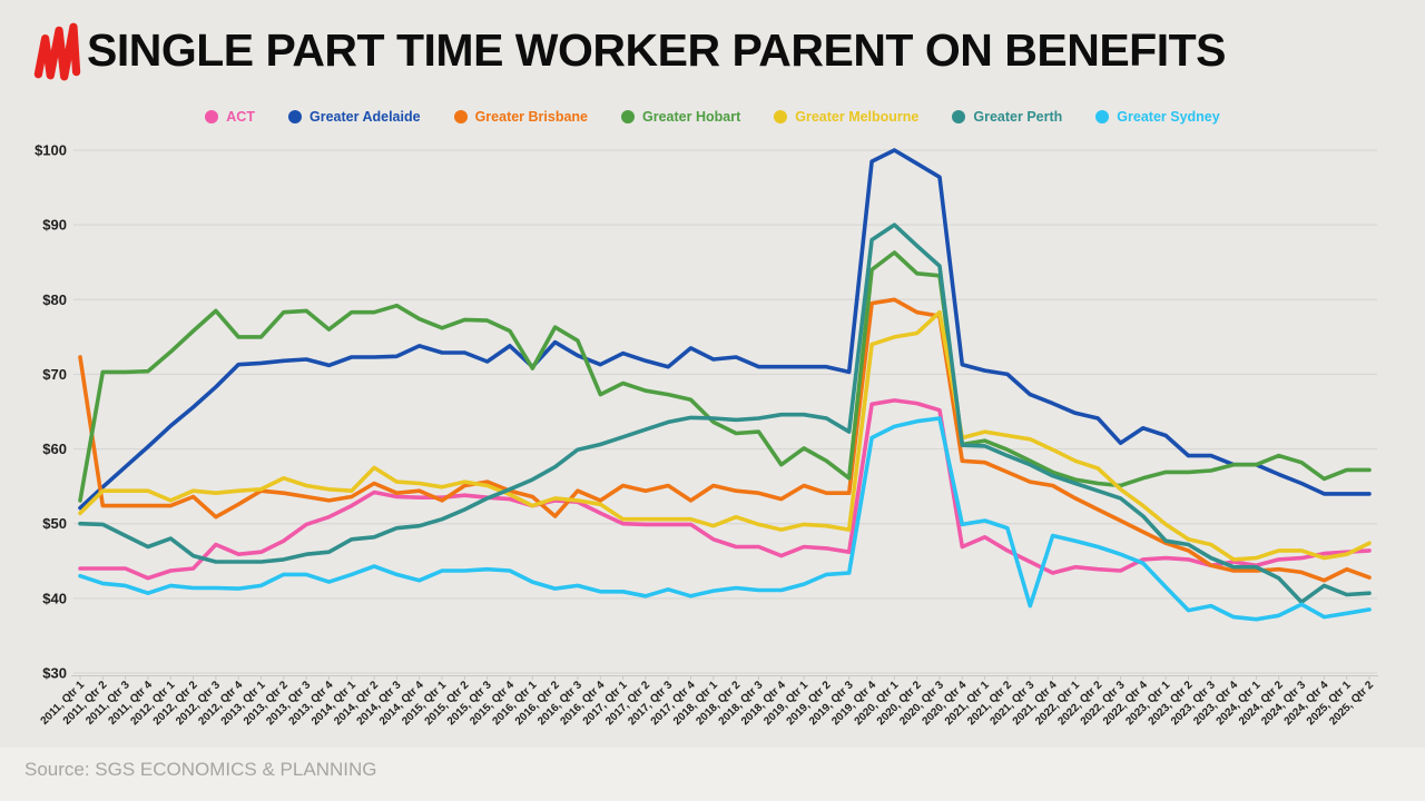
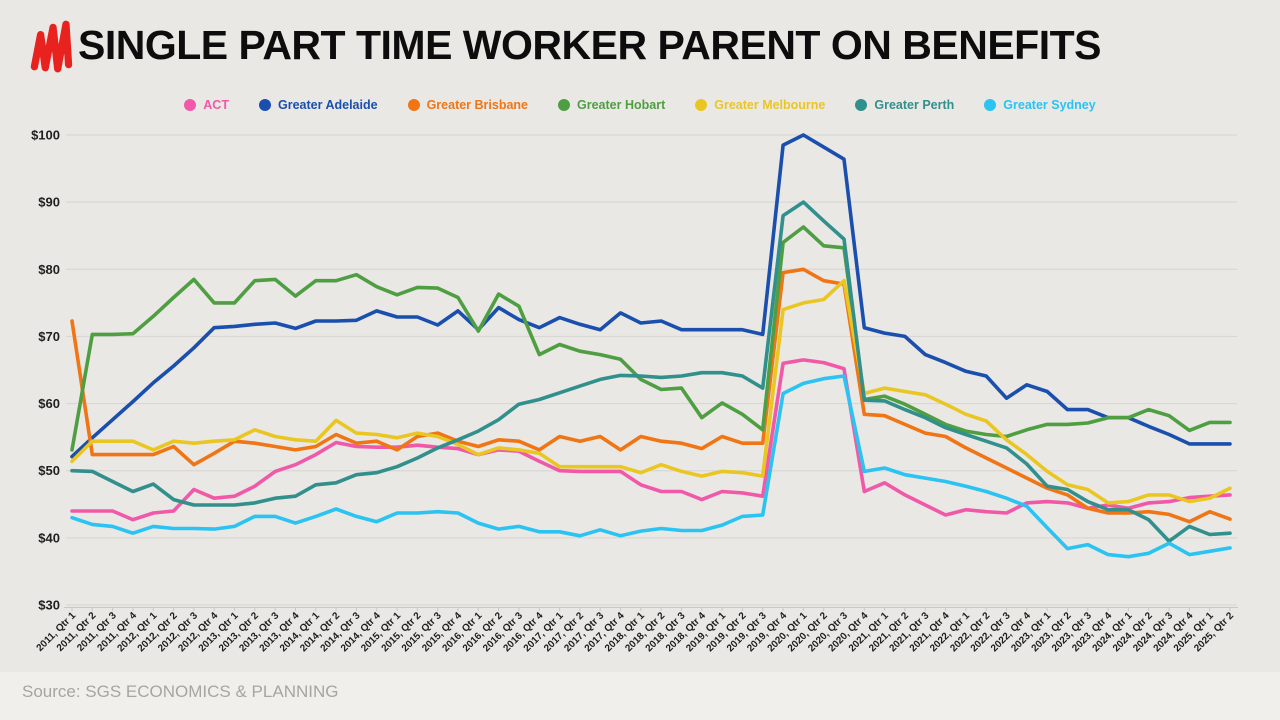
Greater Brisbane/2016, Qtr 2: $51 -> $55
Greater Sydney/2021, Qtr 3: $39 -> $49
